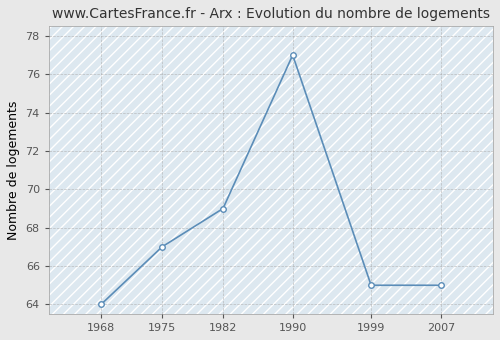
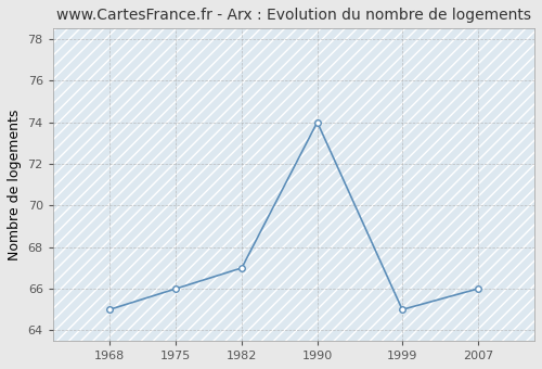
1968: 64 -> 65
1975: 67 -> 66
1982: 69 -> 67
1990: 77 -> 74
2007: 65 -> 66
